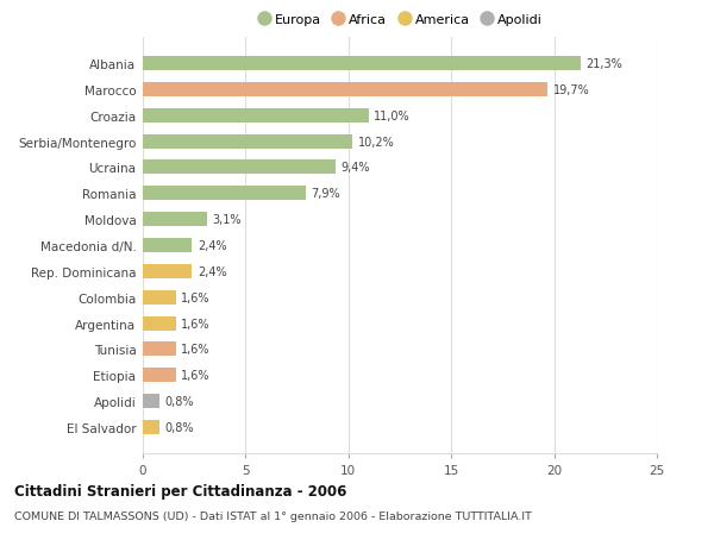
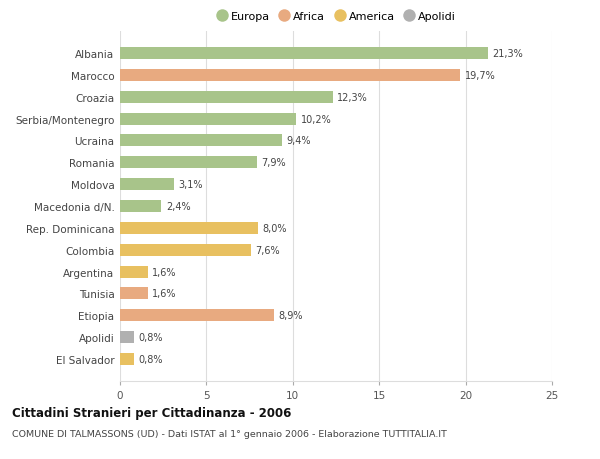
Croazia: 11,0% -> 12,3%
Rep. Dominicana: 2,4% -> 8,0%
Colombia: 1,6% -> 7,6%
Etiopia: 1,6% -> 8,9%
